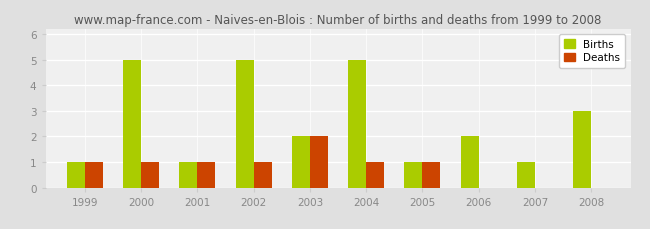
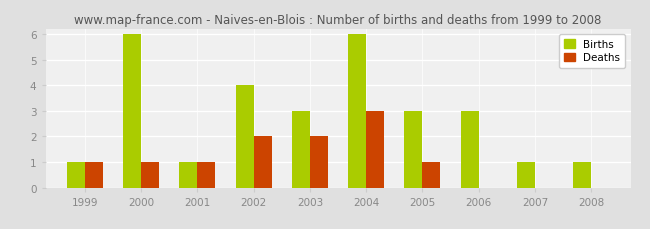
Births/2000: 5 -> 6
Births/2002: 5 -> 4
Deaths/2002: 1 -> 2
Births/2003: 2 -> 3
Births/2004: 5 -> 6
Deaths/2004: 1 -> 3
Births/2005: 1 -> 3
Births/2006: 2 -> 3
Births/2008: 3 -> 1
